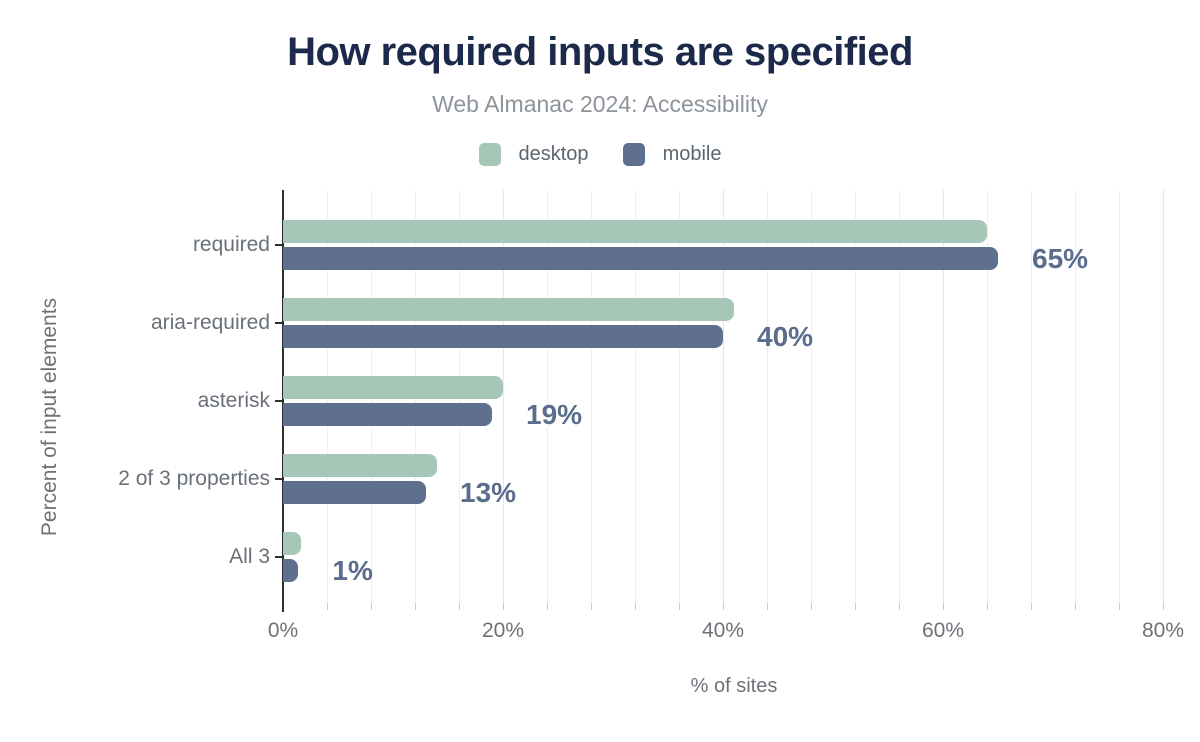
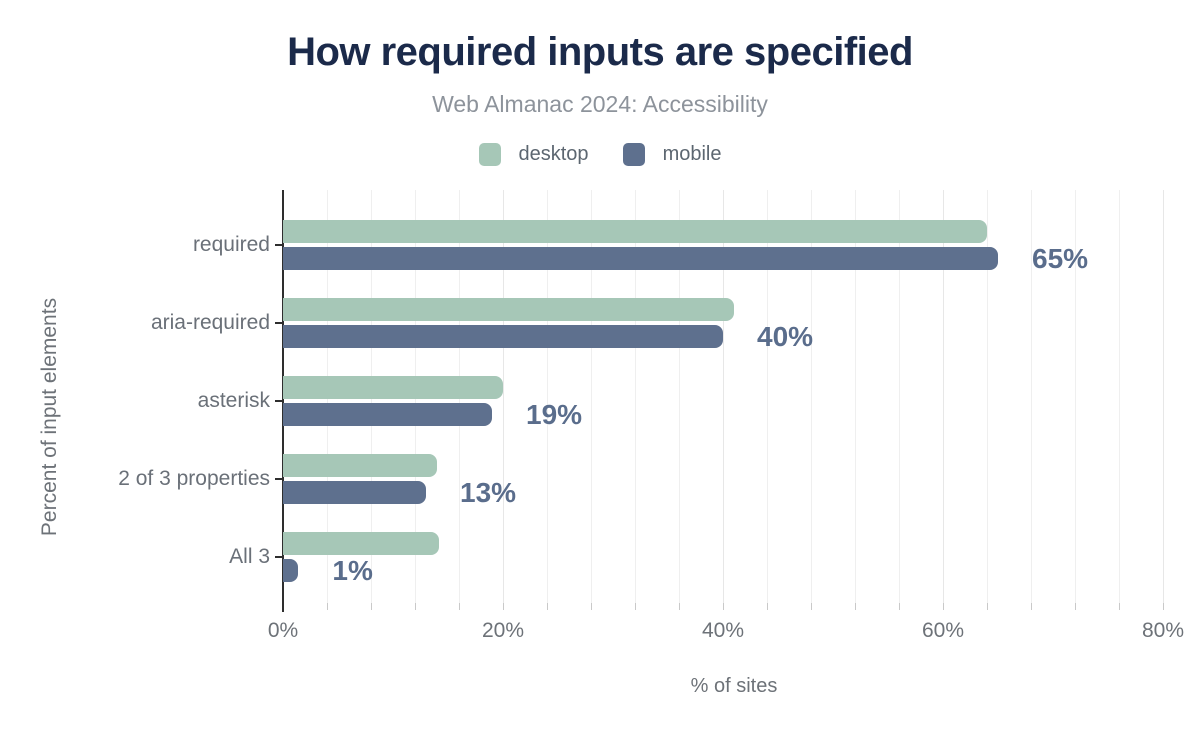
desktop/All 3: 1.6% -> 14.2%
